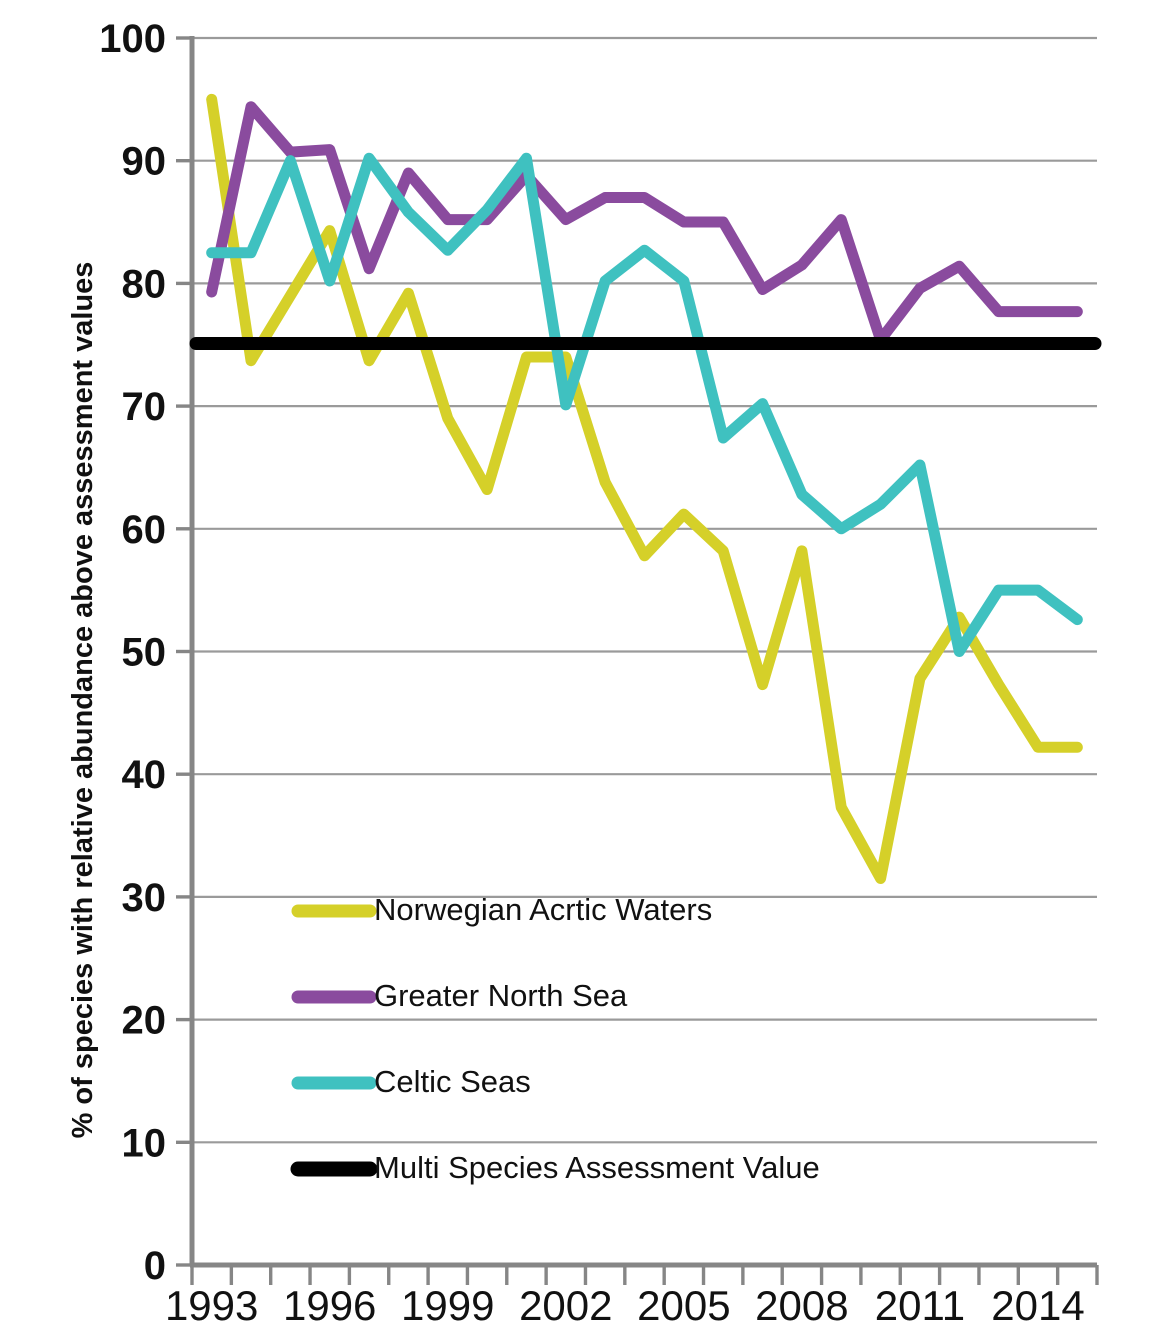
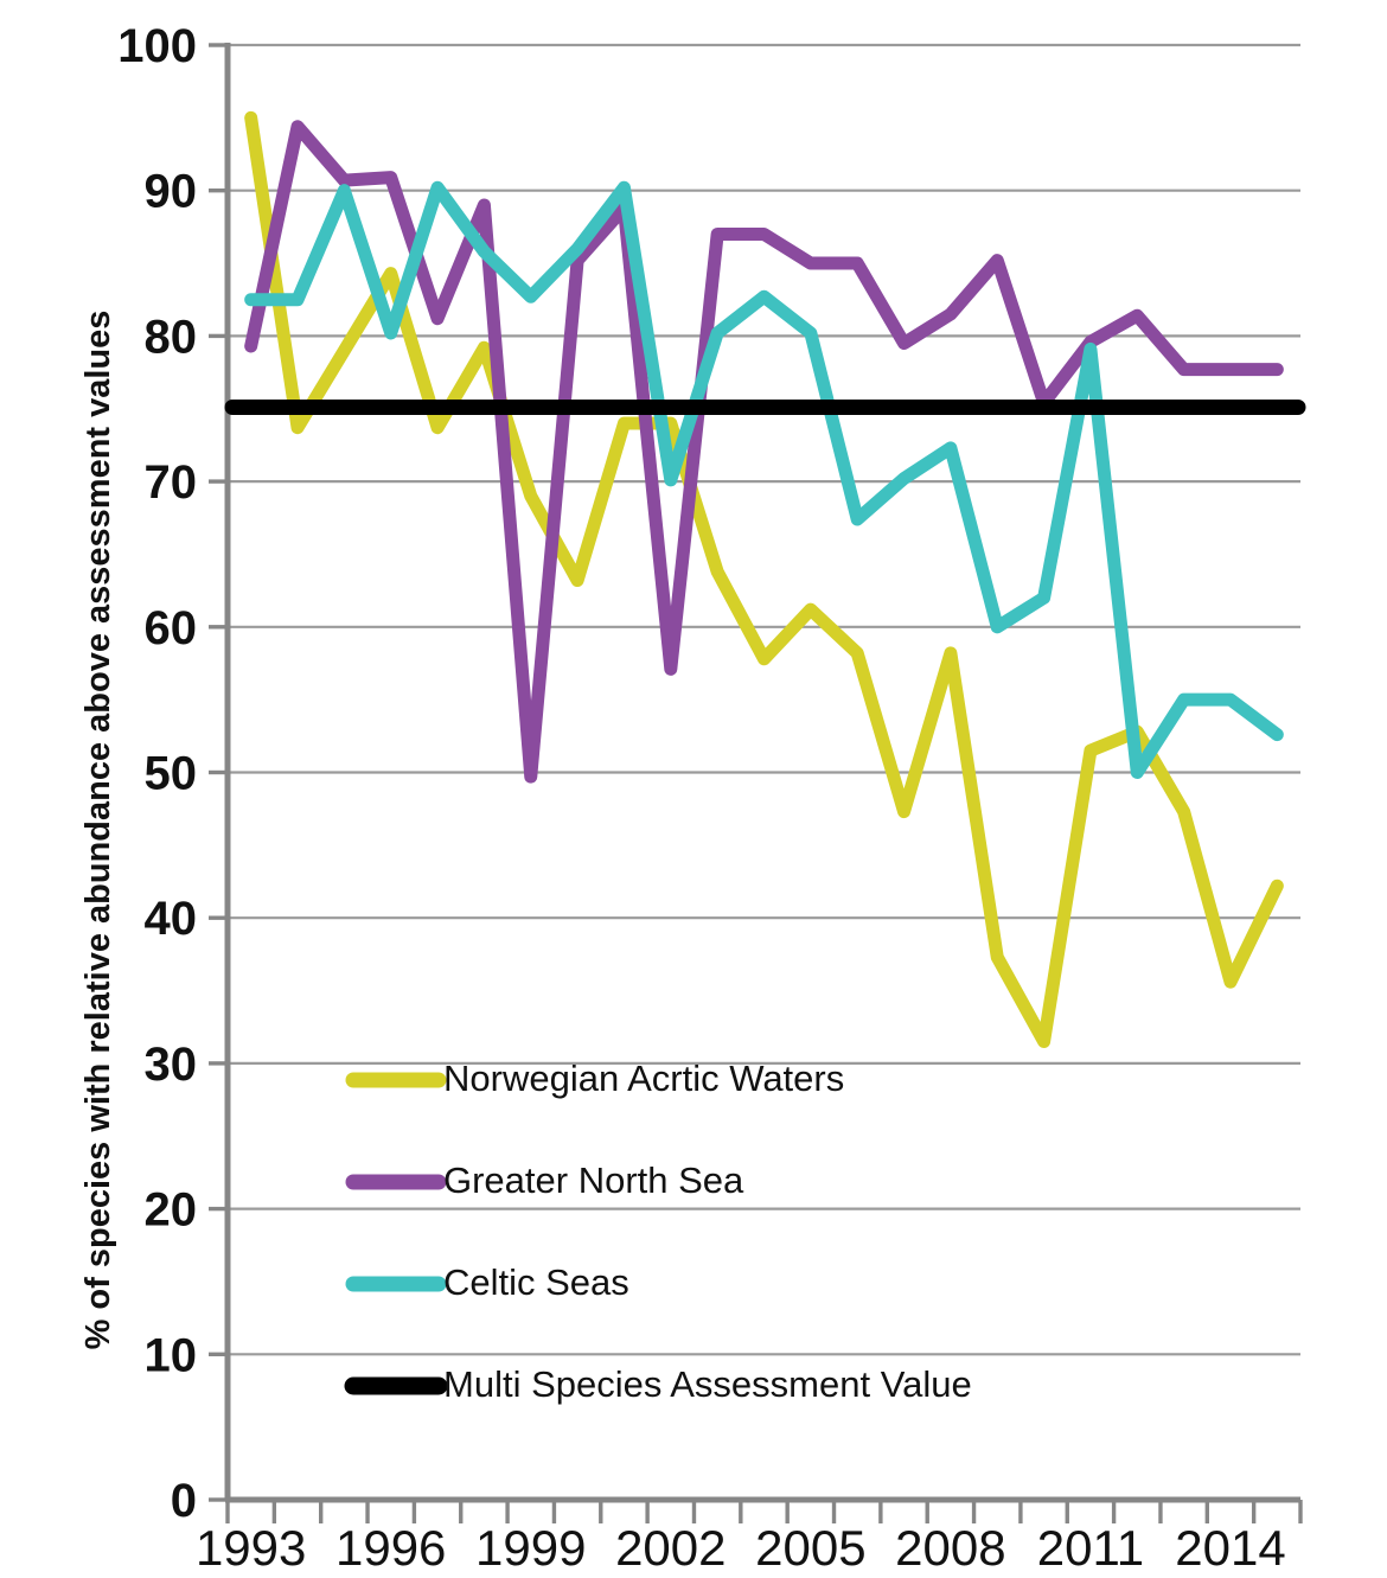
Greater North Sea/1999: 85.2 -> 49.7
Greater North Sea/2002: 85.2 -> 57.1
Celtic Seas/2008: 62.8 -> 72.3
Norwegian Acrtic Waters/2011: 47.8 -> 51.5
Celtic Seas/2011: 65.2 -> 79.1
Norwegian Acrtic Waters/2014: 42.2 -> 35.6
